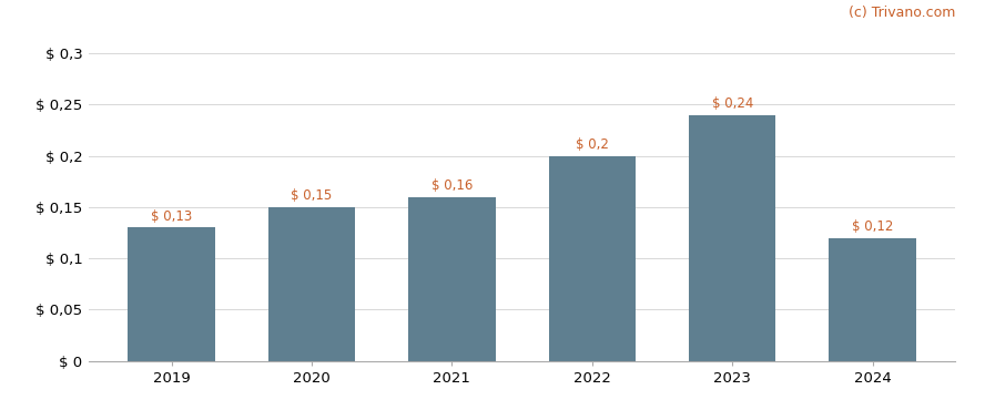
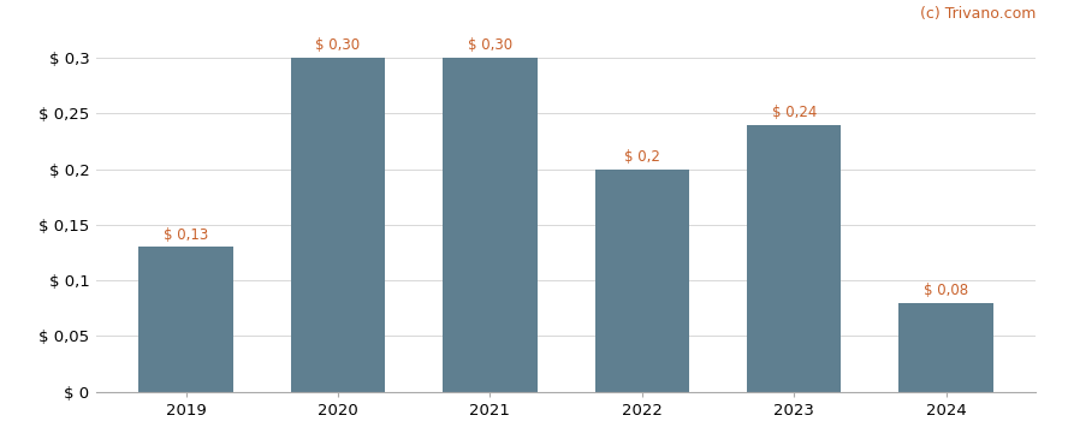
2020: 0,15 -> 0,30
2021: 0,16 -> 0,30
2024: 0,12 -> 0,08
